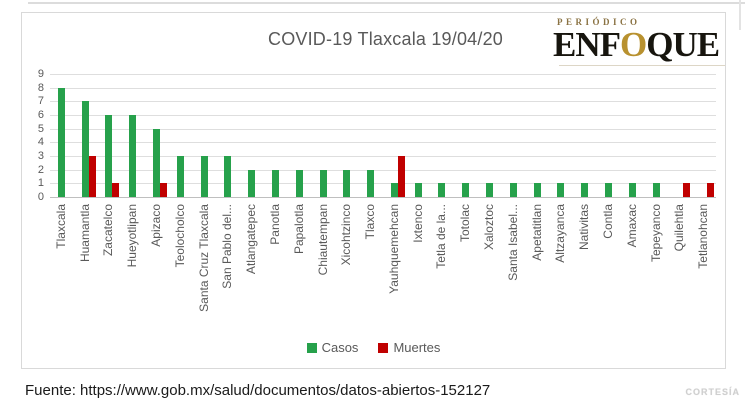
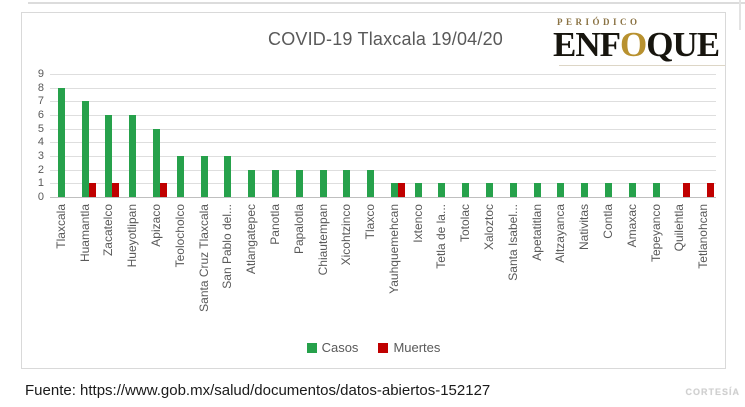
Muertes/Huamantla: 3 -> 1
Muertes/Yauhquemehcan: 3 -> 1
